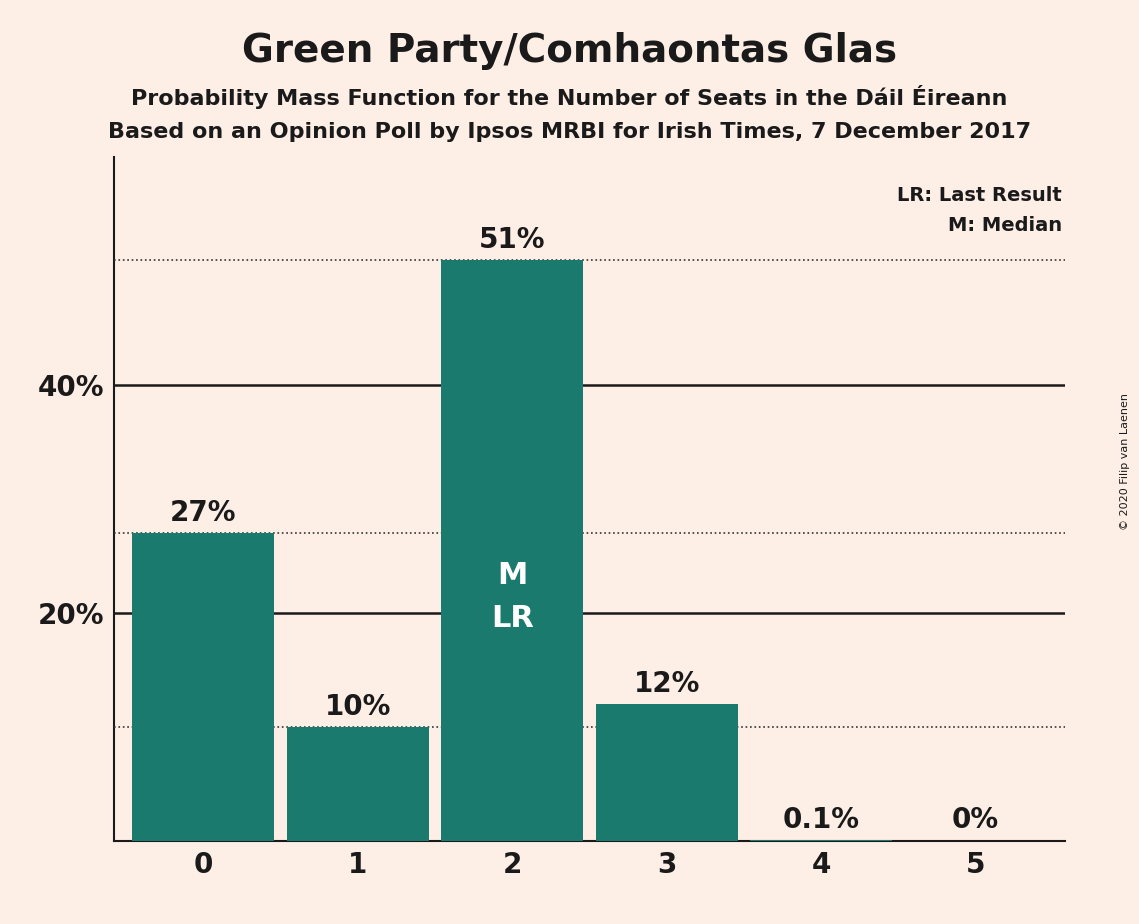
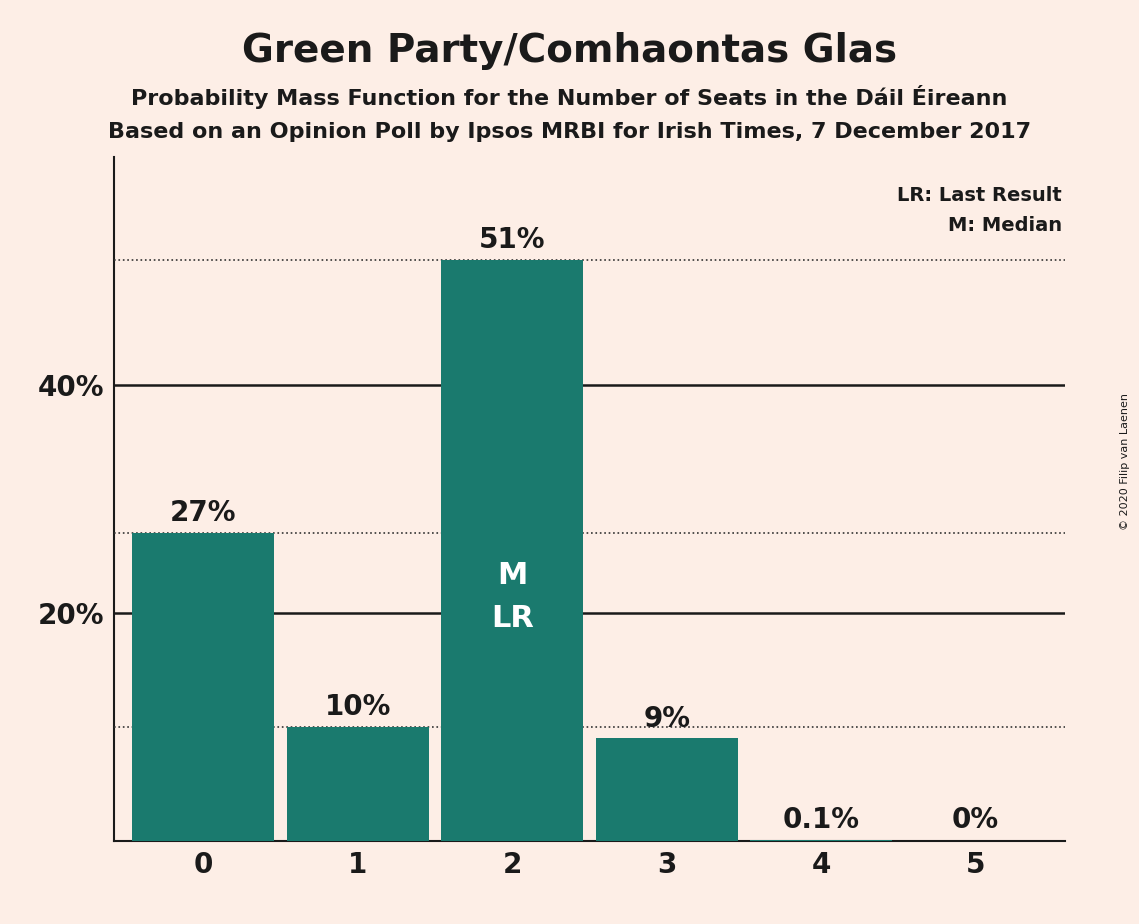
3: 12% -> 9%
